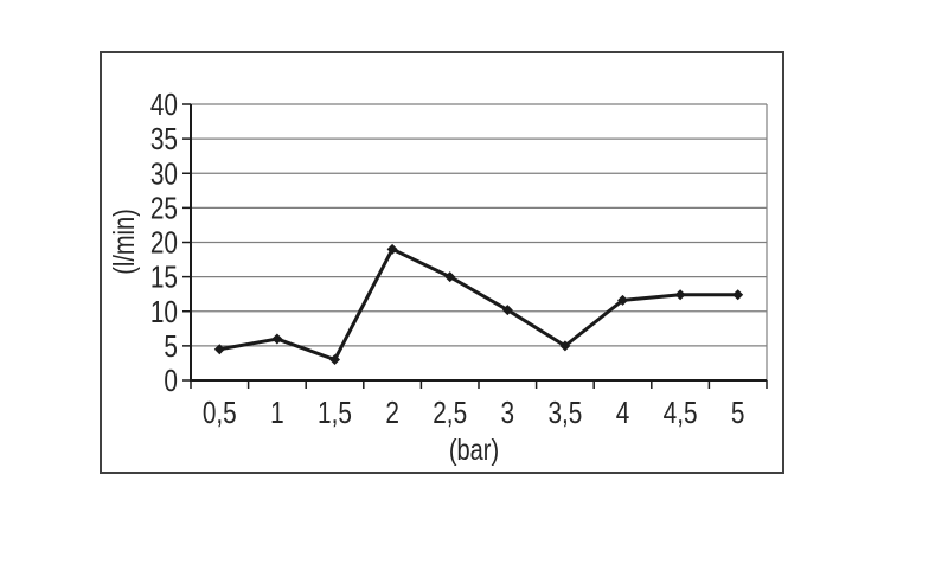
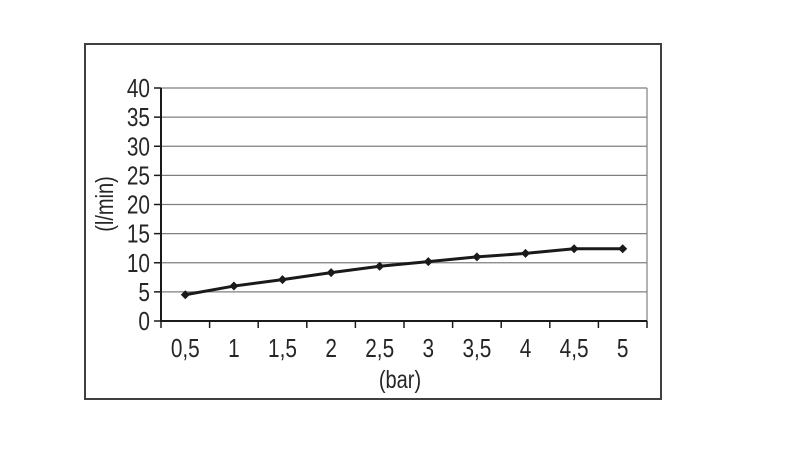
1,5: 3 -> 7
2: 19 -> 8
2,5: 15 -> 9
3,5: 5 -> 11
